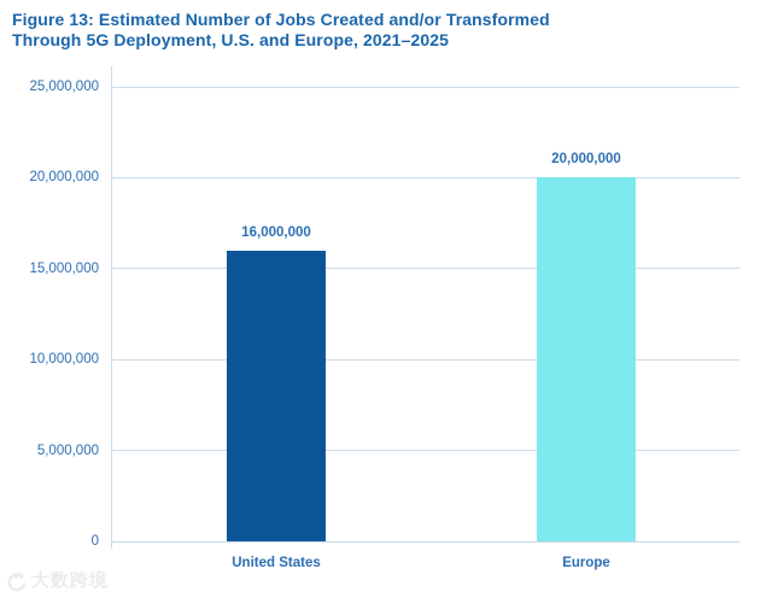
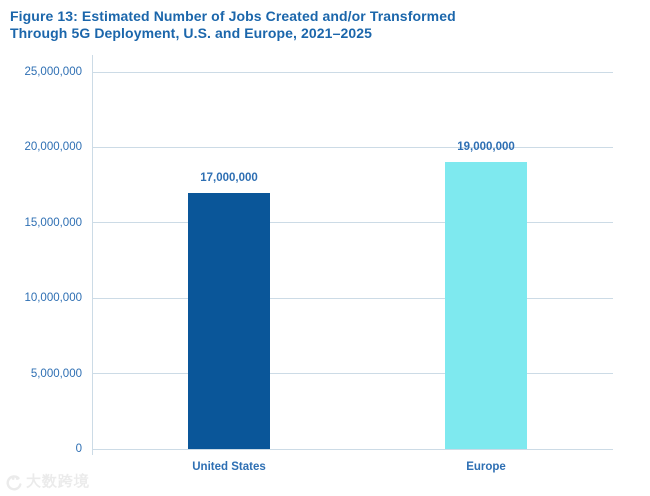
United States: 16,000,000 -> 17,000,000
Europe: 20,000,000 -> 19,000,000
